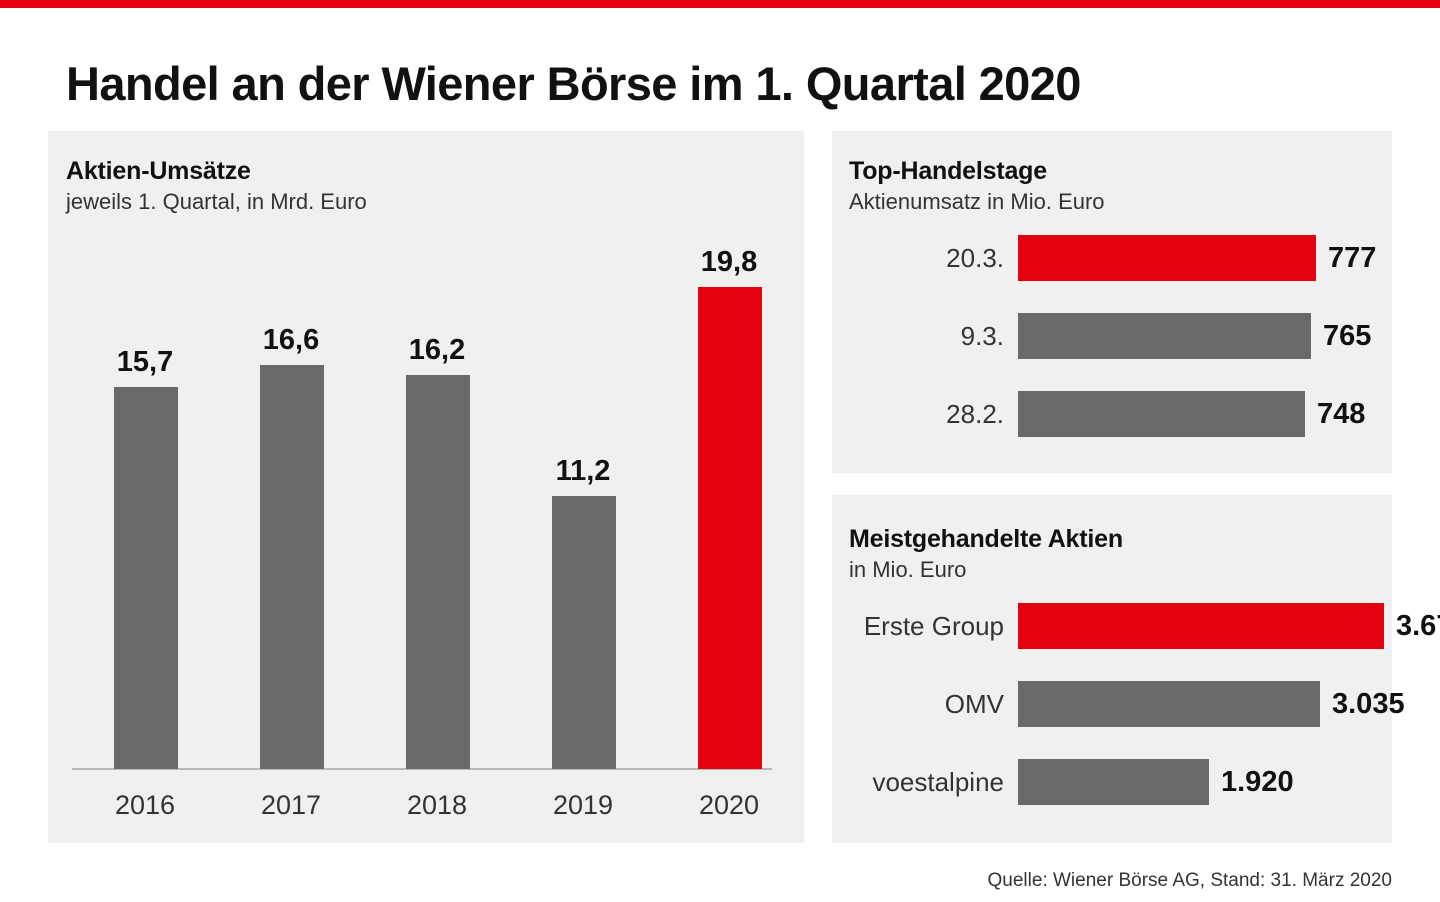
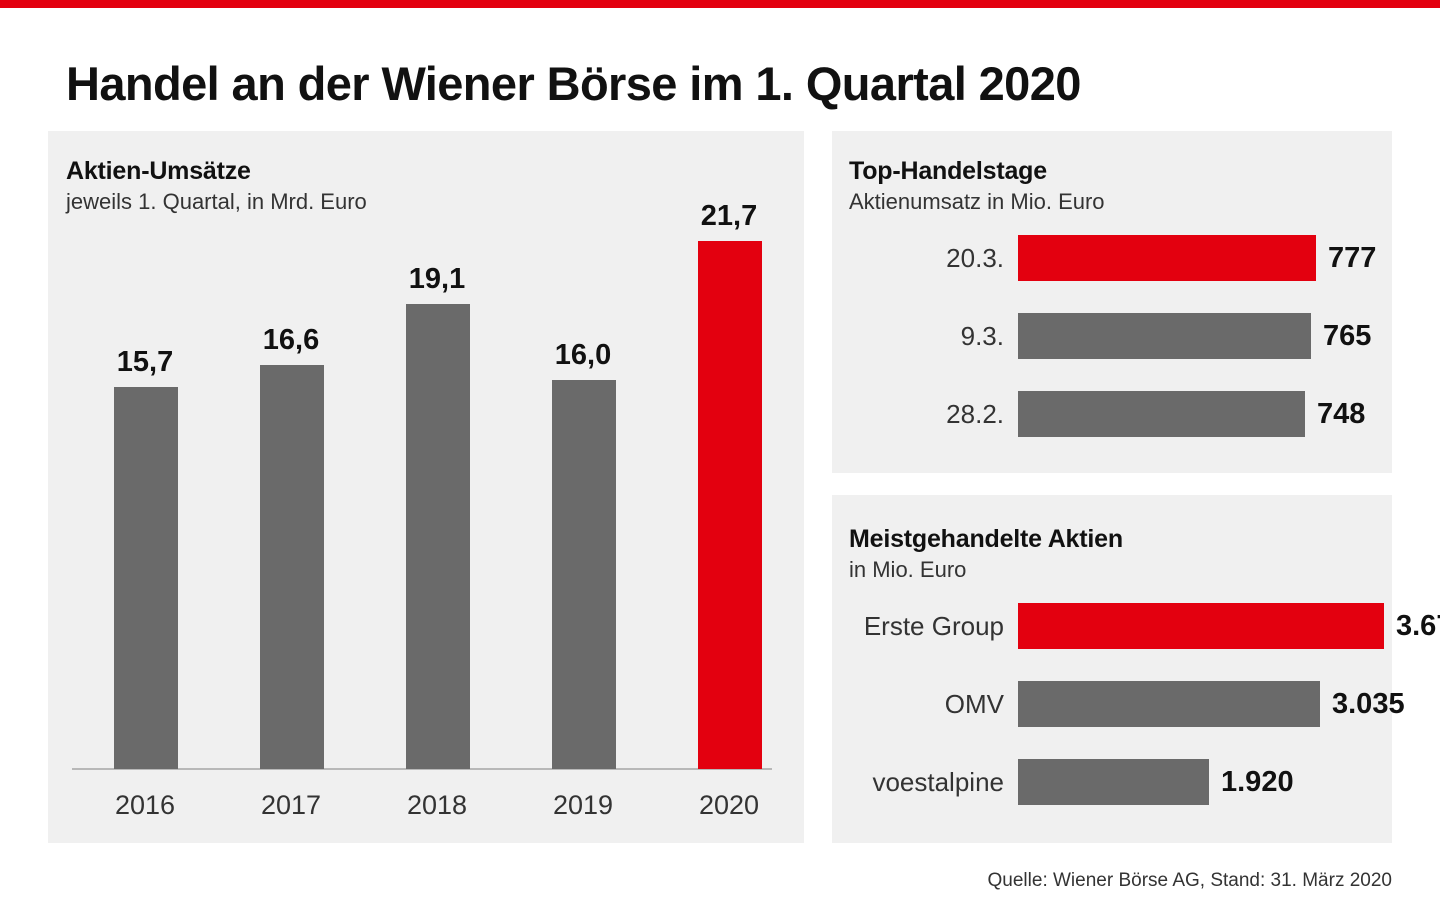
Aktien-Umsätze/2018: 16,2 -> 19,1
Aktien-Umsätze/2019: 11,2 -> 16,0
Aktien-Umsätze/2020: 19,8 -> 21,7
